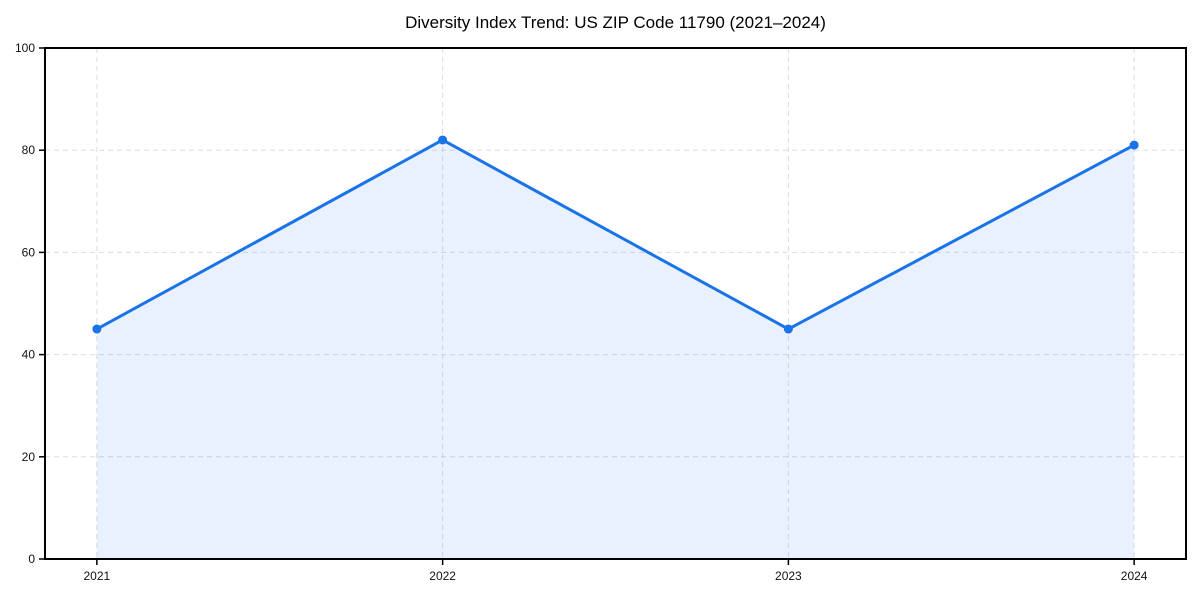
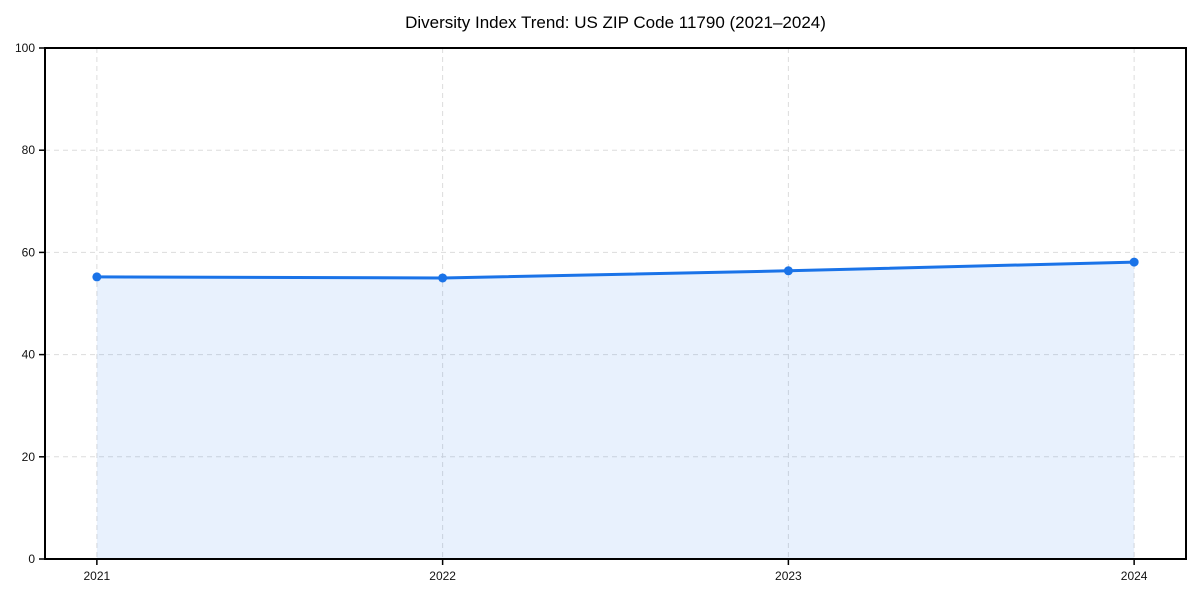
2021: 45 -> 55
2022: 82 -> 55
2023: 45 -> 56
2024: 81 -> 58
